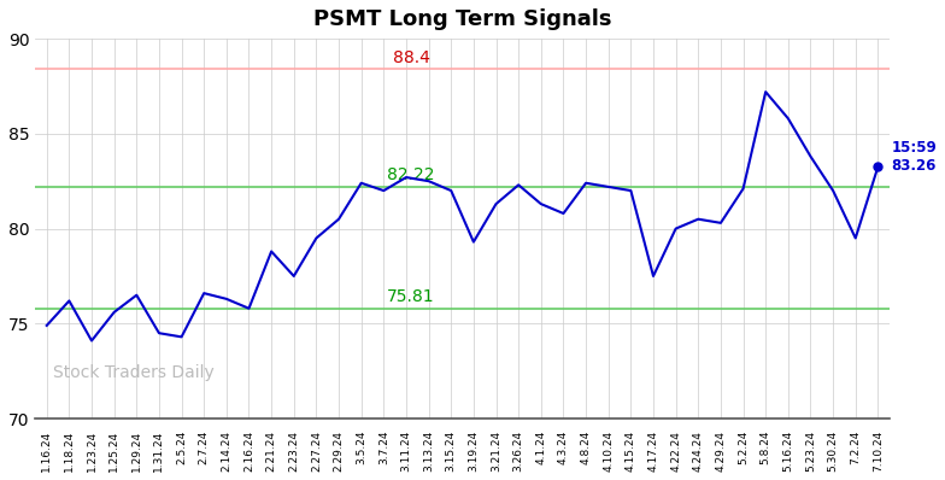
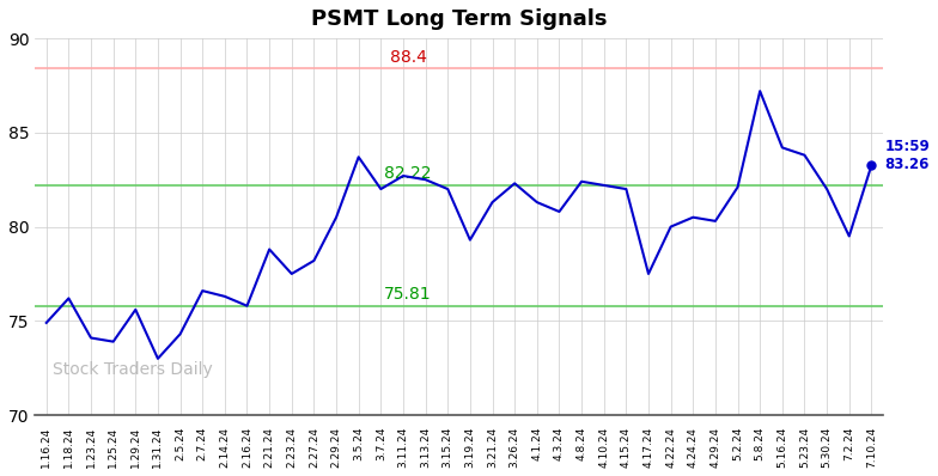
1.25.24: 75.6 -> 73.9
1.29.24: 76.5 -> 75.6
1.31.24: 74.5 -> 73.0
2.27.24: 79.5 -> 78.2
3.5.24: 82.4 -> 83.7
5.16.24: 85.8 -> 84.2
